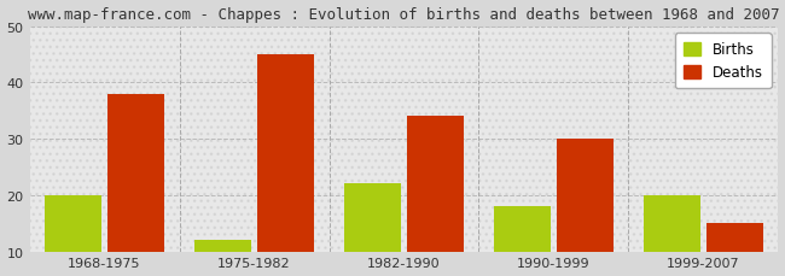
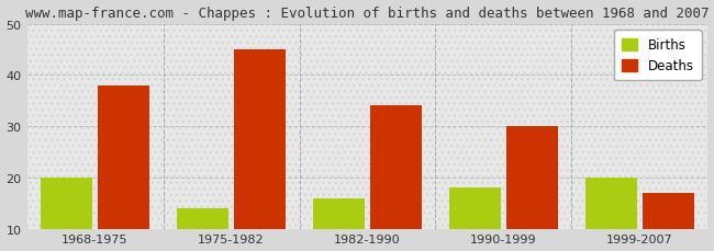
Births/1975-1982: 12 -> 14
Births/1982-1990: 22 -> 16
Deaths/1999-2007: 15 -> 17
